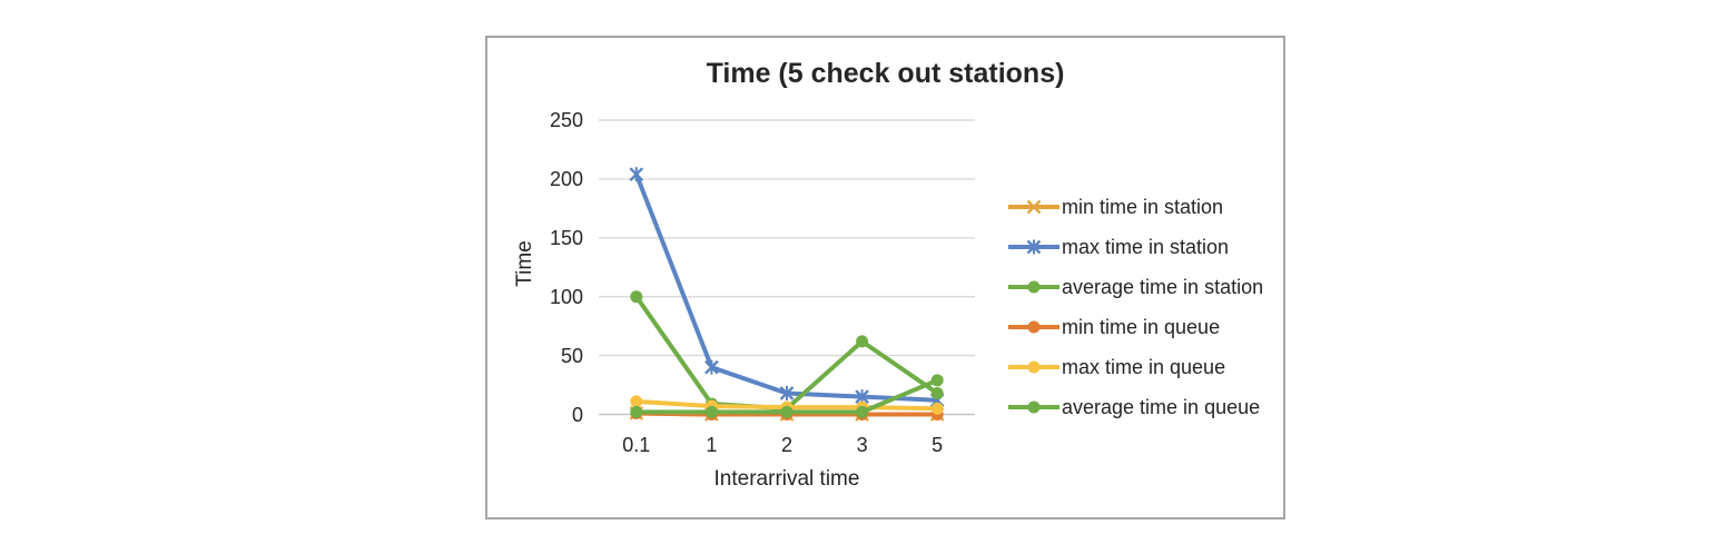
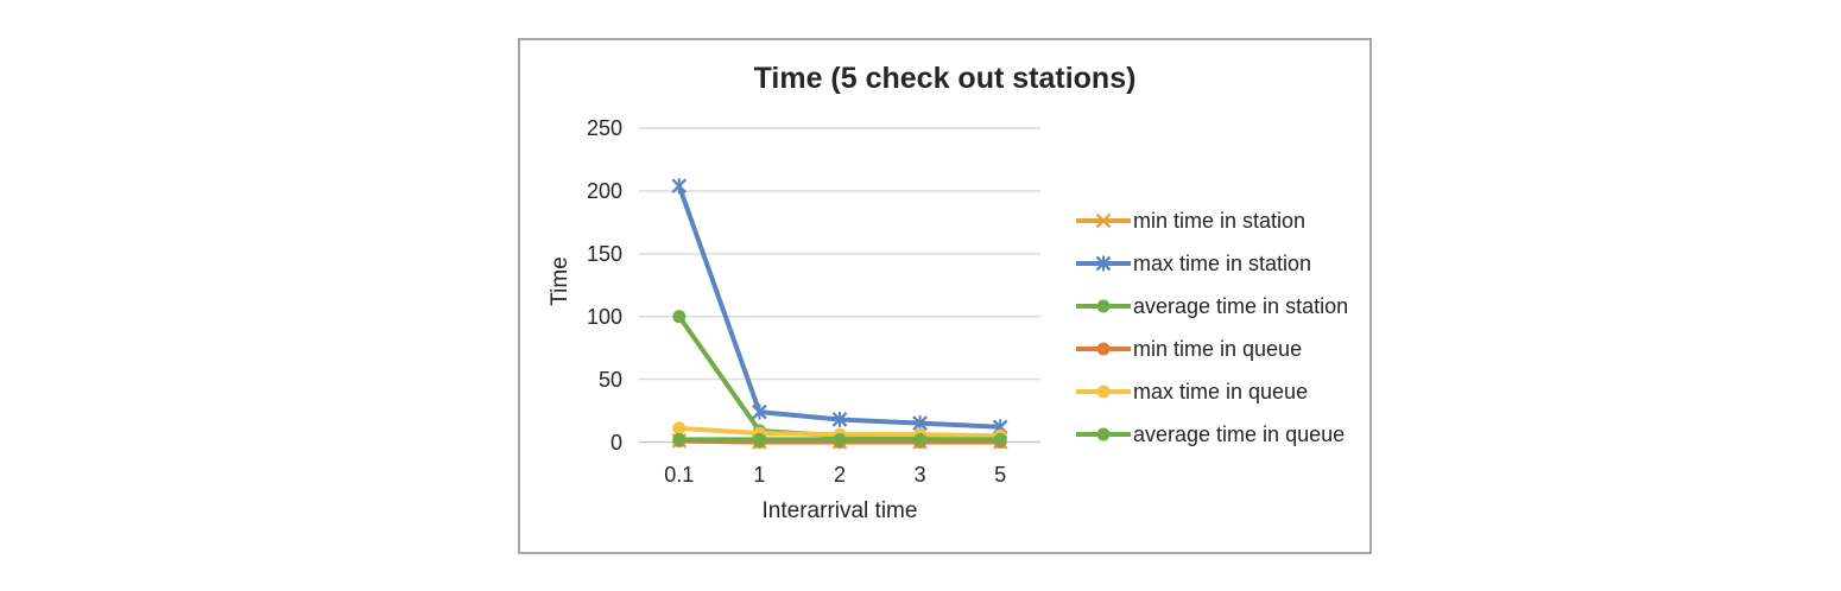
max time in station/1: 40 -> 24
average time in station/3: 62 -> 4
average time in station/5: 18 -> 3
average time in queue/5: 29 -> 2
